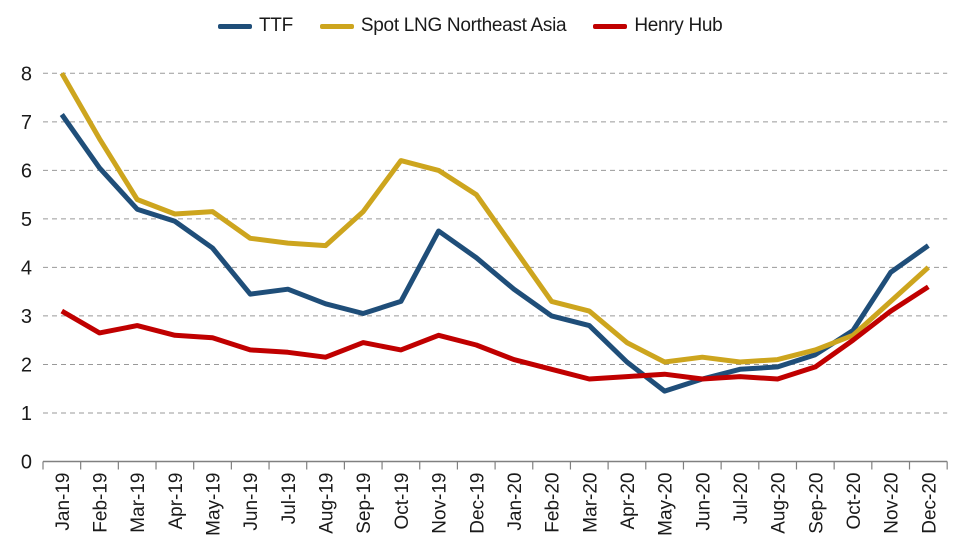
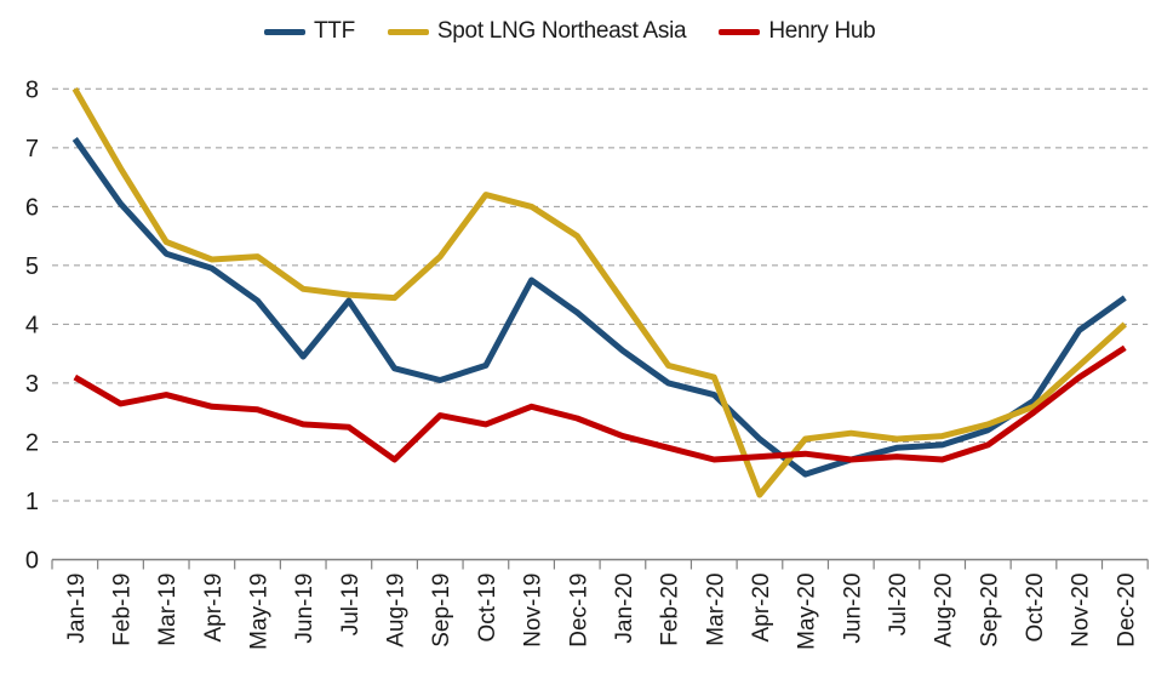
TTF/Jul-19: 3.5 -> 4.4
Henry Hub/Aug-19: 2.1 -> 1.7
Spot LNG Northeast Asia/Apr-20: 2.5 -> 1.1
